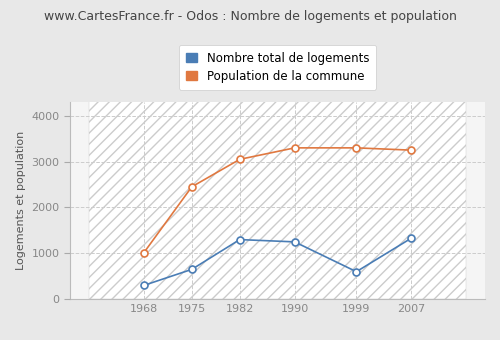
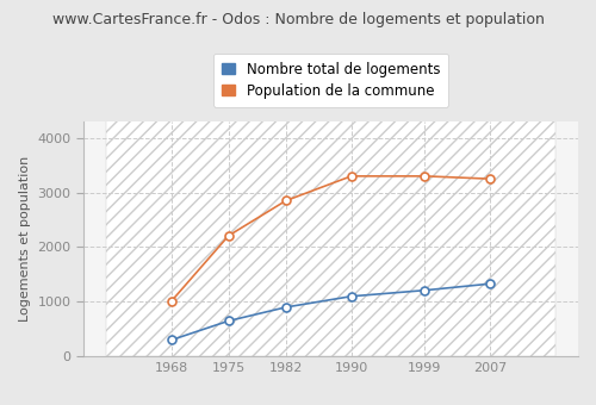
Population de la commune/1975: 2450 -> 2210
Nombre total de logements/1982: 1300 -> 900
Population de la commune/1982: 3050 -> 2850
Nombre total de logements/1990: 1250 -> 1100
Nombre total de logements/1999: 600 -> 1210
